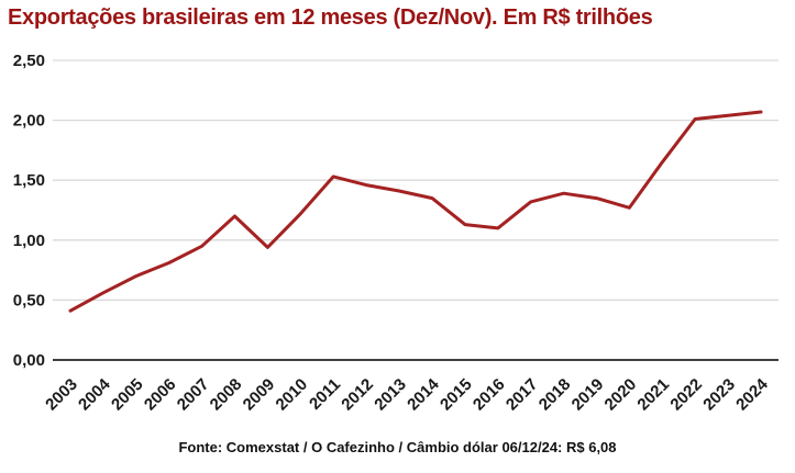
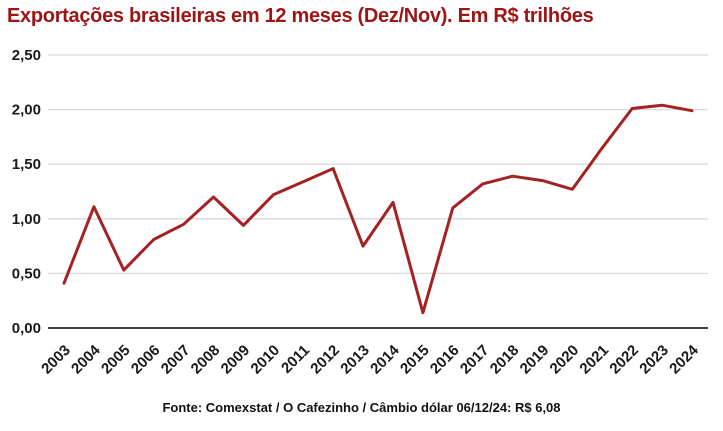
2004: 0,56 -> 1,11
2005: 0,70 -> 0,53
2011: 1,53 -> 1,34
2013: 1,41 -> 0,75
2014: 1,35 -> 1,15
2015: 1,13 -> 0,14
2024: 2,07 -> 1,99
